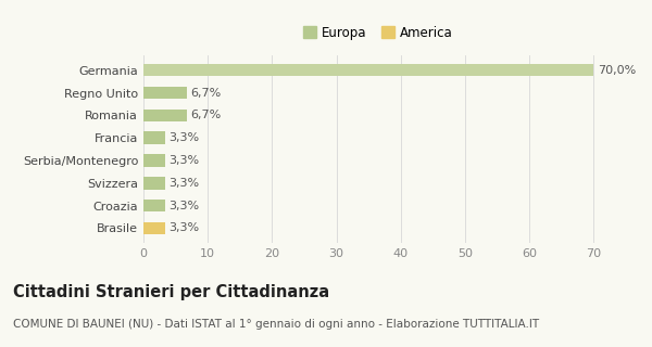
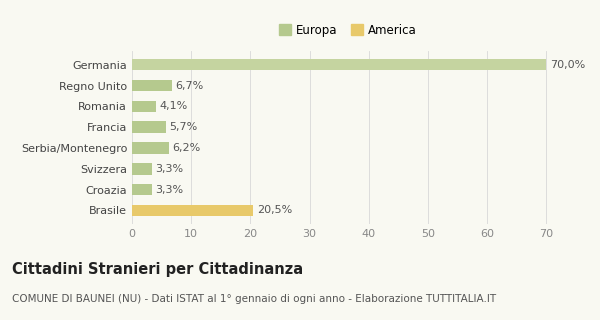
Romania: 6,7% -> 4,1%
Francia: 3,3% -> 5,7%
Serbia/Montenegro: 3,3% -> 6,2%
Brasile: 3,3% -> 20,5%
